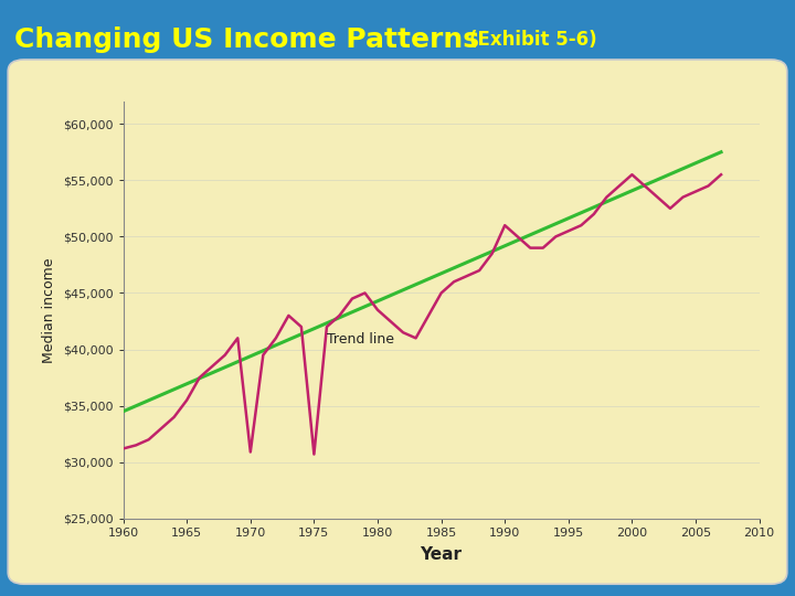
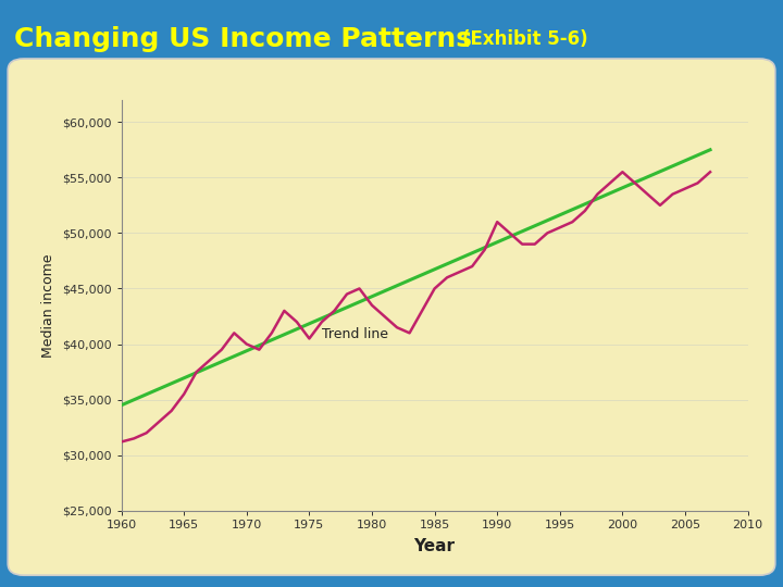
1970: $30,900 -> $40,000
1975: $30,700 -> $40,500
